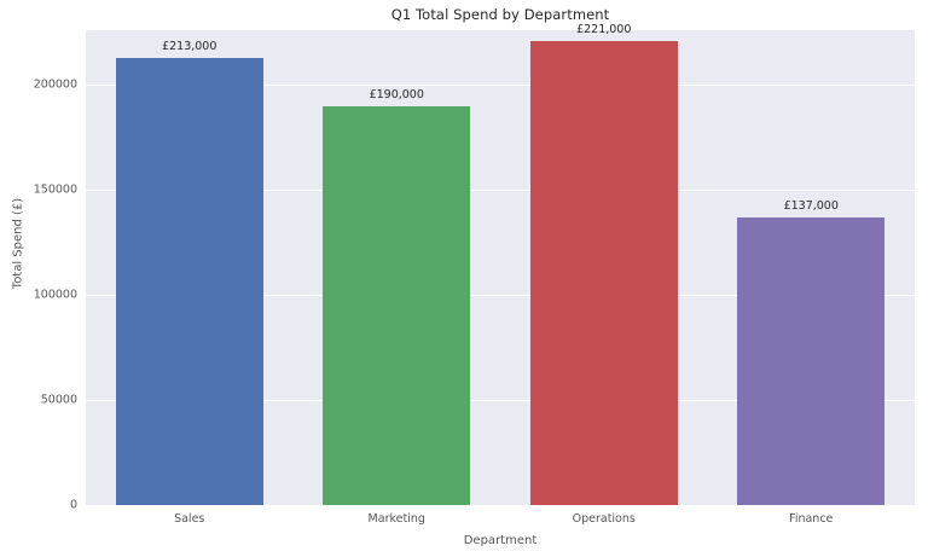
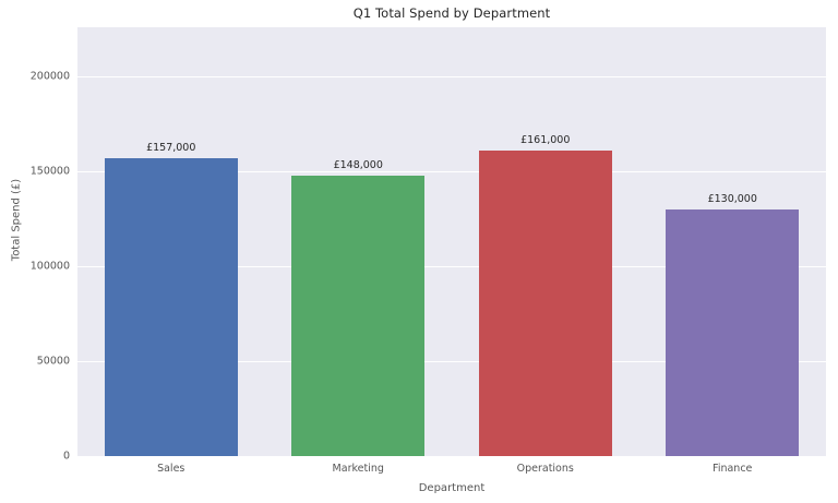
Sales: £213,000 -> £157,000
Marketing: £190,000 -> £148,000
Operations: £221,000 -> £161,000
Finance: £137,000 -> £130,000
